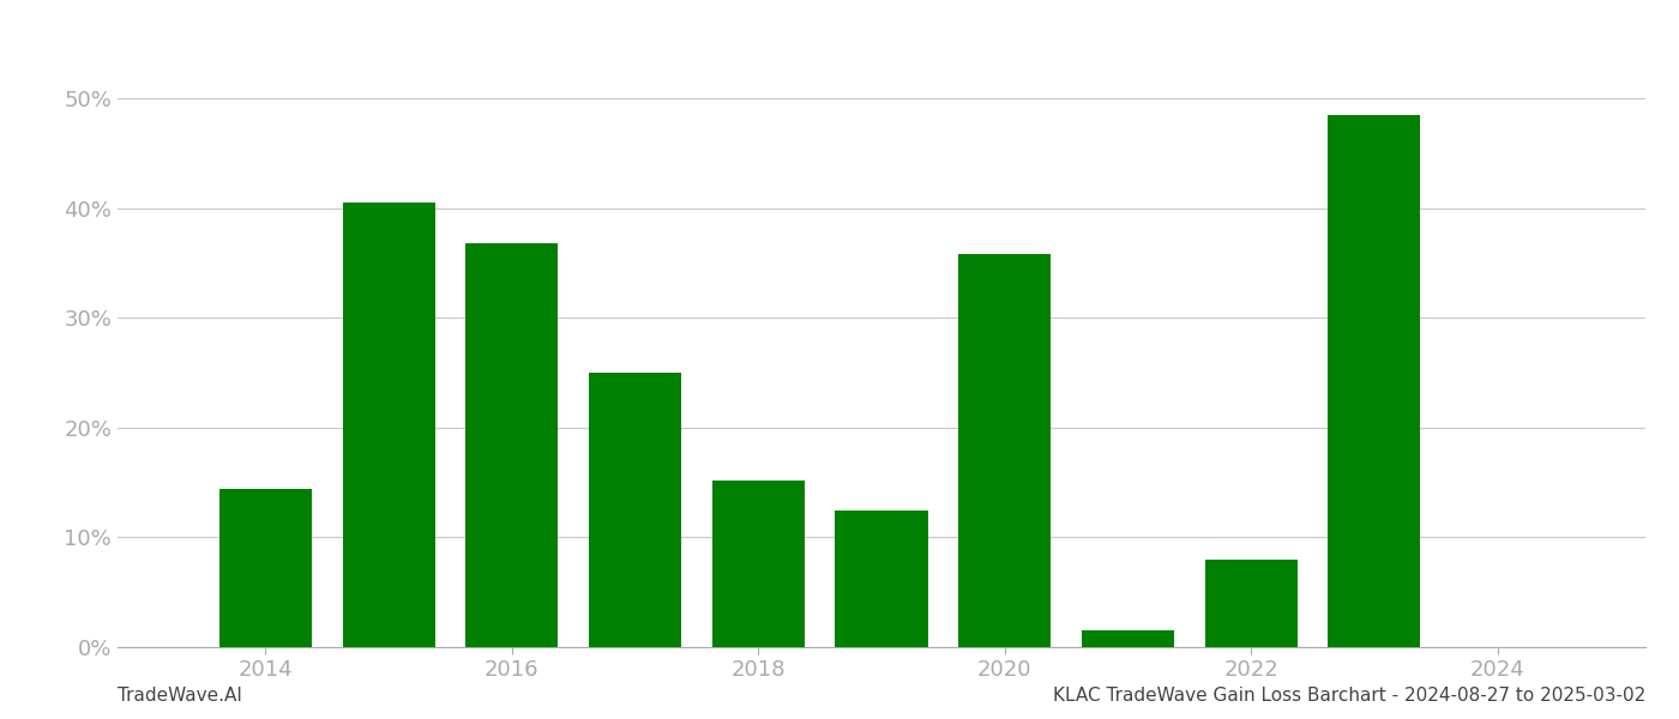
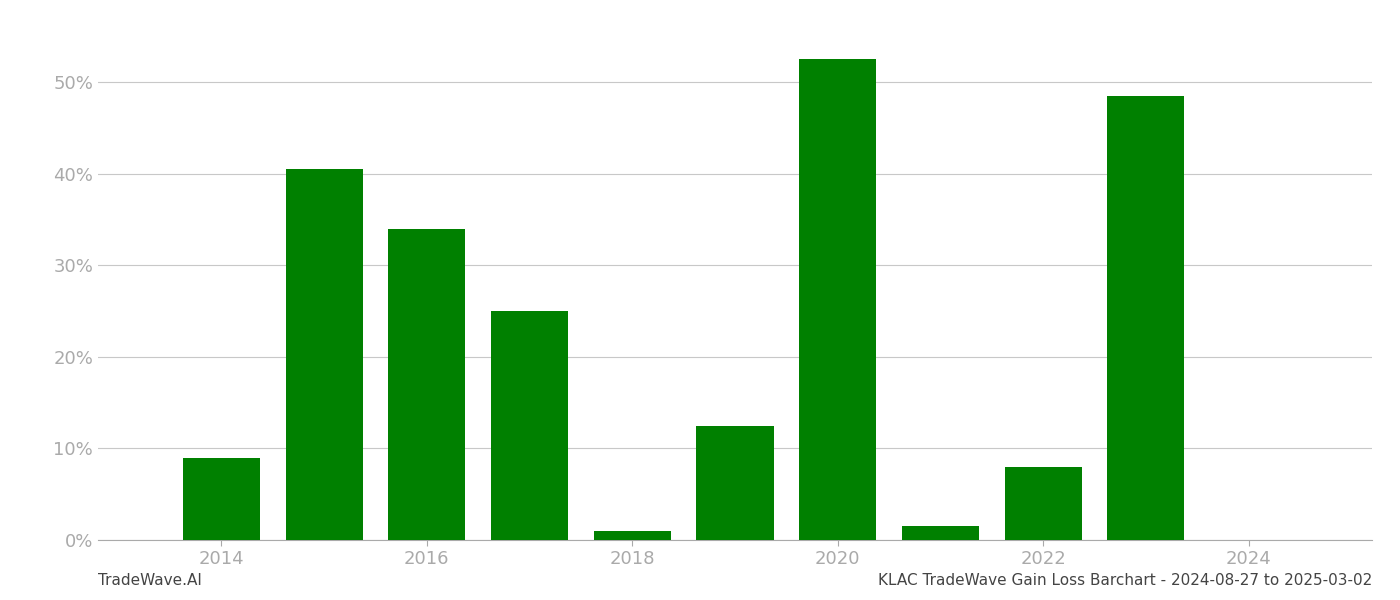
2014: 14.4% -> 9.0%
2016: 36.8% -> 34.0%
2018: 15.2% -> 1.0%
2020: 35.8% -> 52.5%
